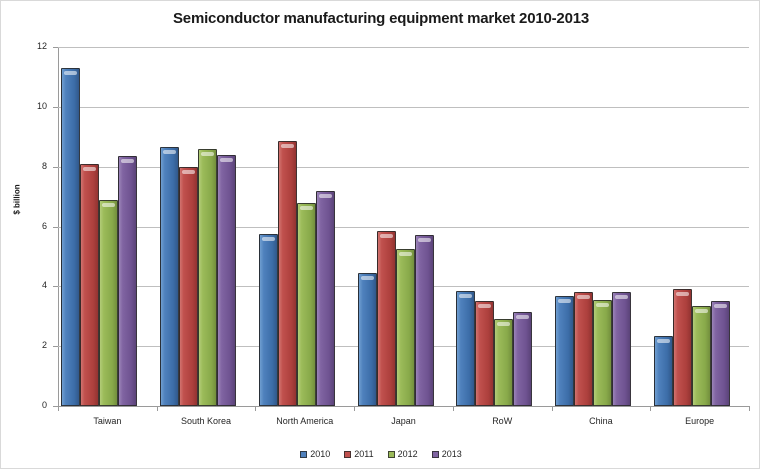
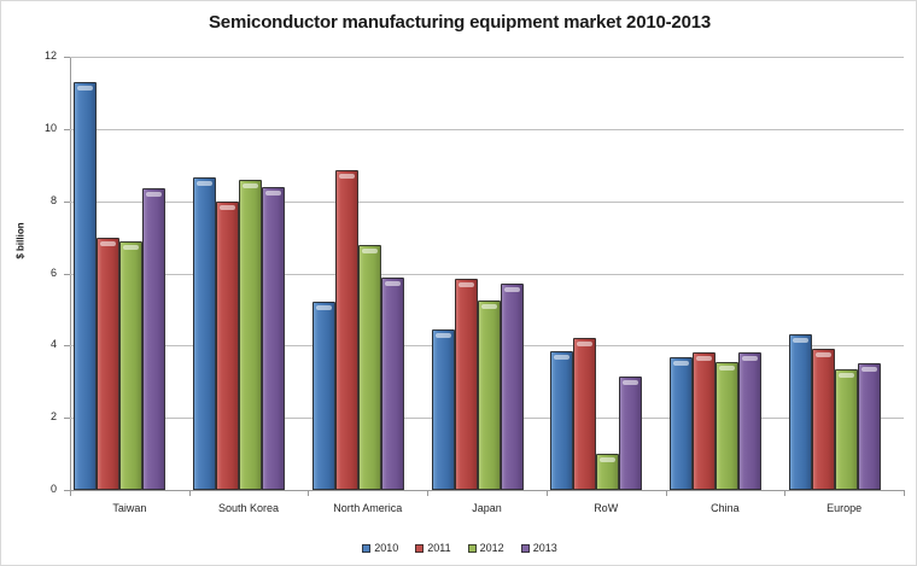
2011/Taiwan: 8.1 -> 7.0
2010/North America: 5.8 -> 5.2
2013/North America: 7.2 -> 5.9
2011/RoW: 3.5 -> 4.2
2012/RoW: 2.9 -> 1.0
2010/Europe: 2.4 -> 4.3
